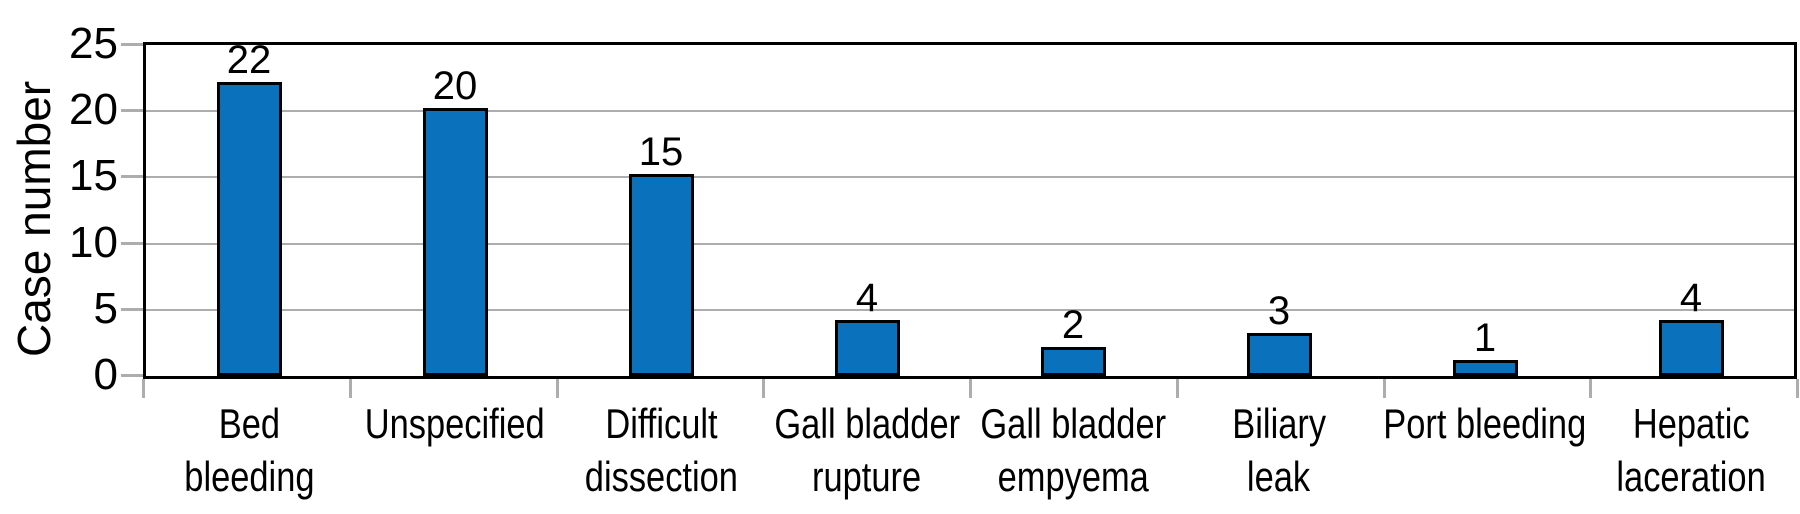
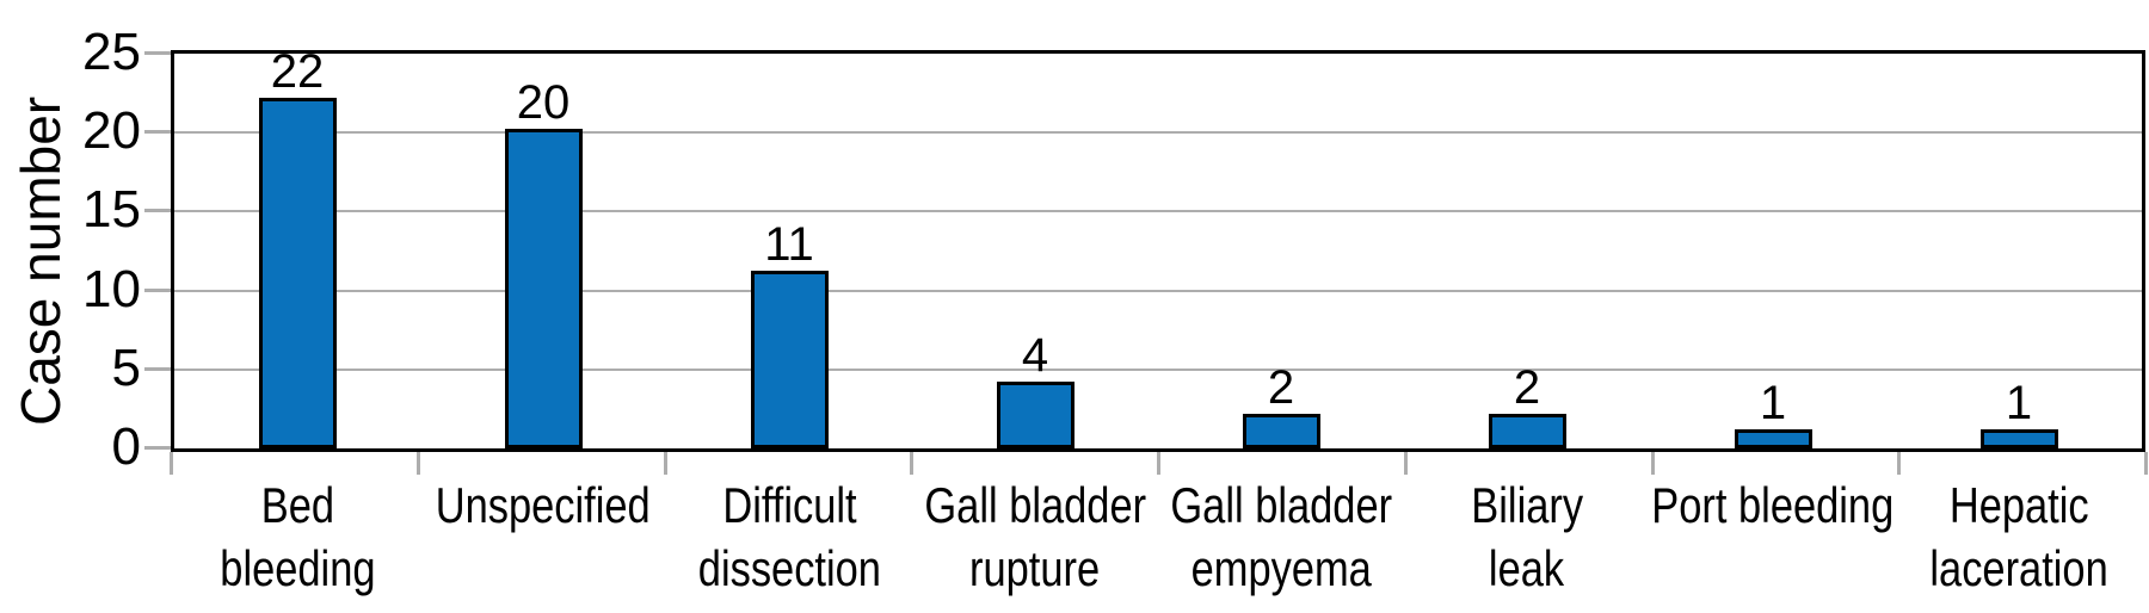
Difficult dissection: 15 -> 11
Biliary leak: 3 -> 2
Hepatic laceration: 4 -> 1
